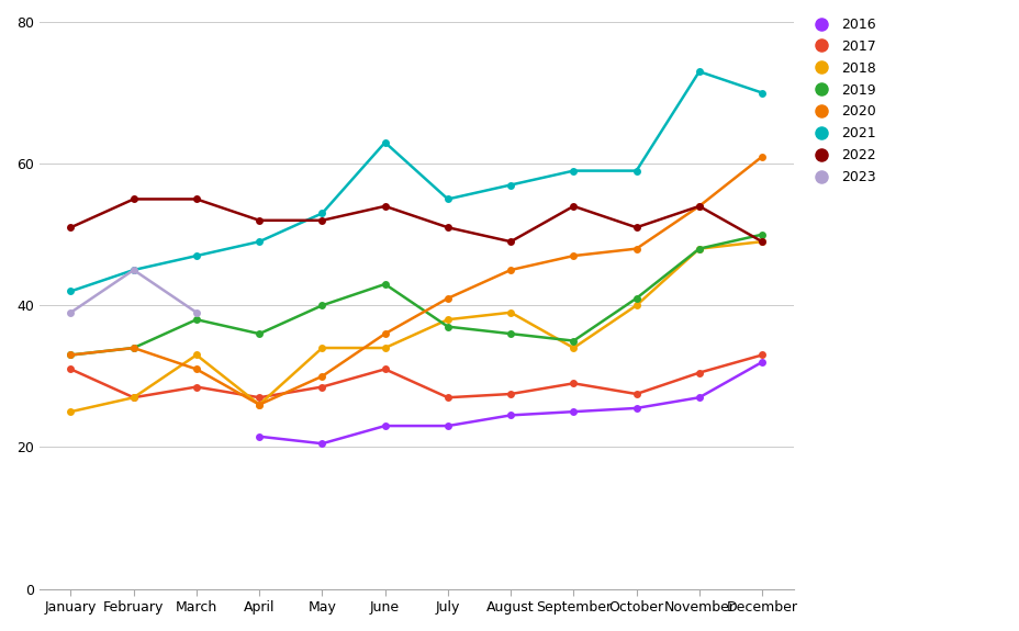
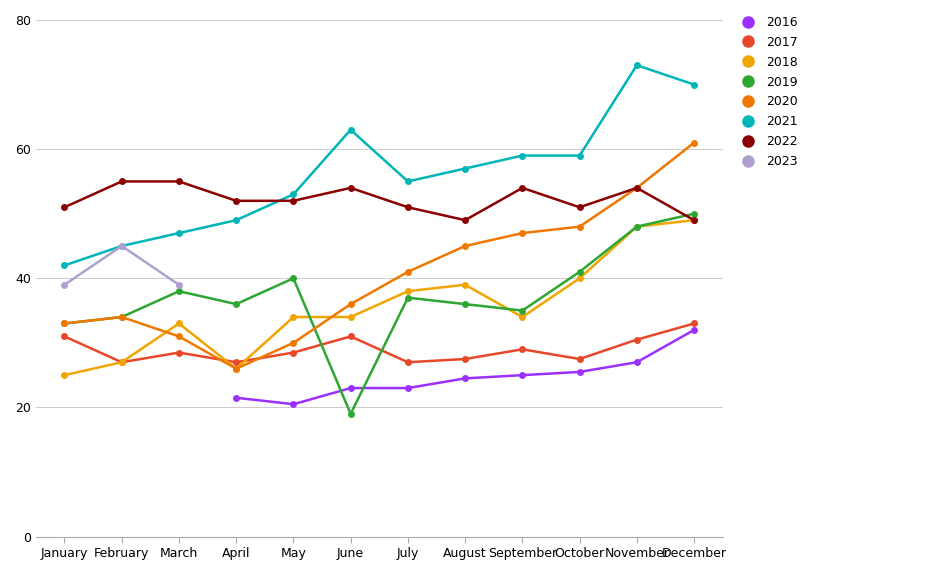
2019/June: 43 -> 19
